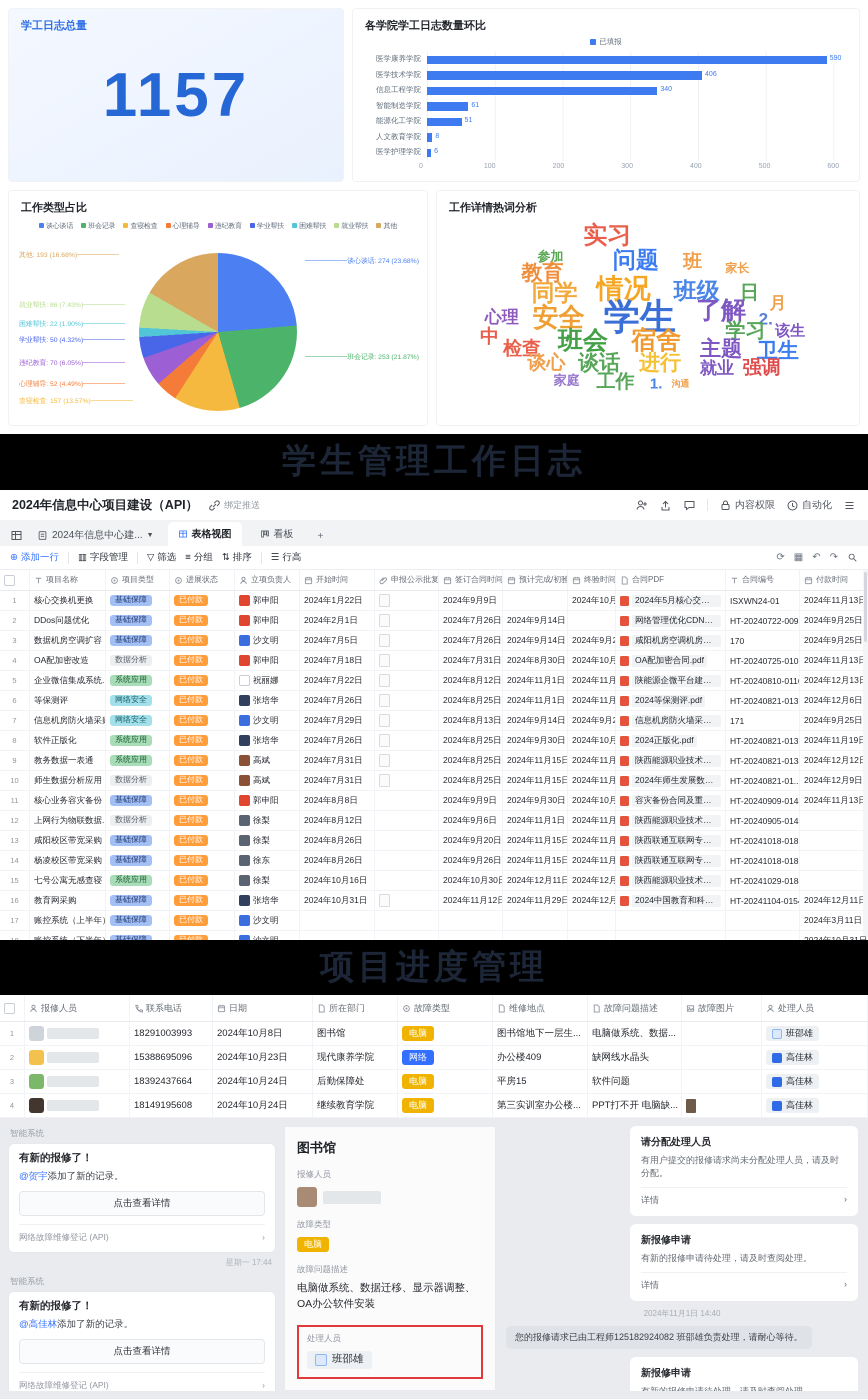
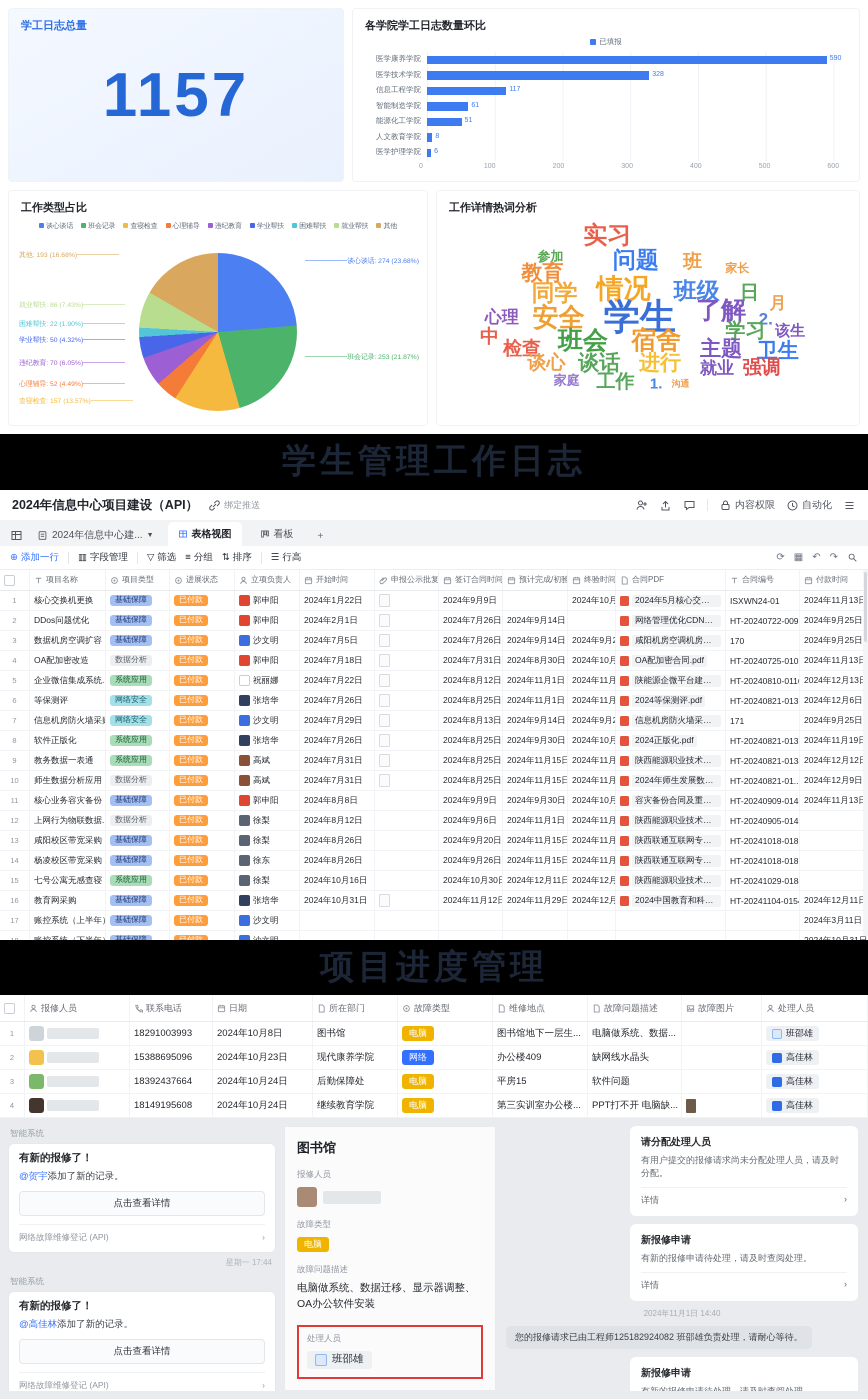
各学院学工日志数量环比/医学技术学院: 406 -> 328
各学院学工日志数量环比/信息工程学院: 340 -> 117
